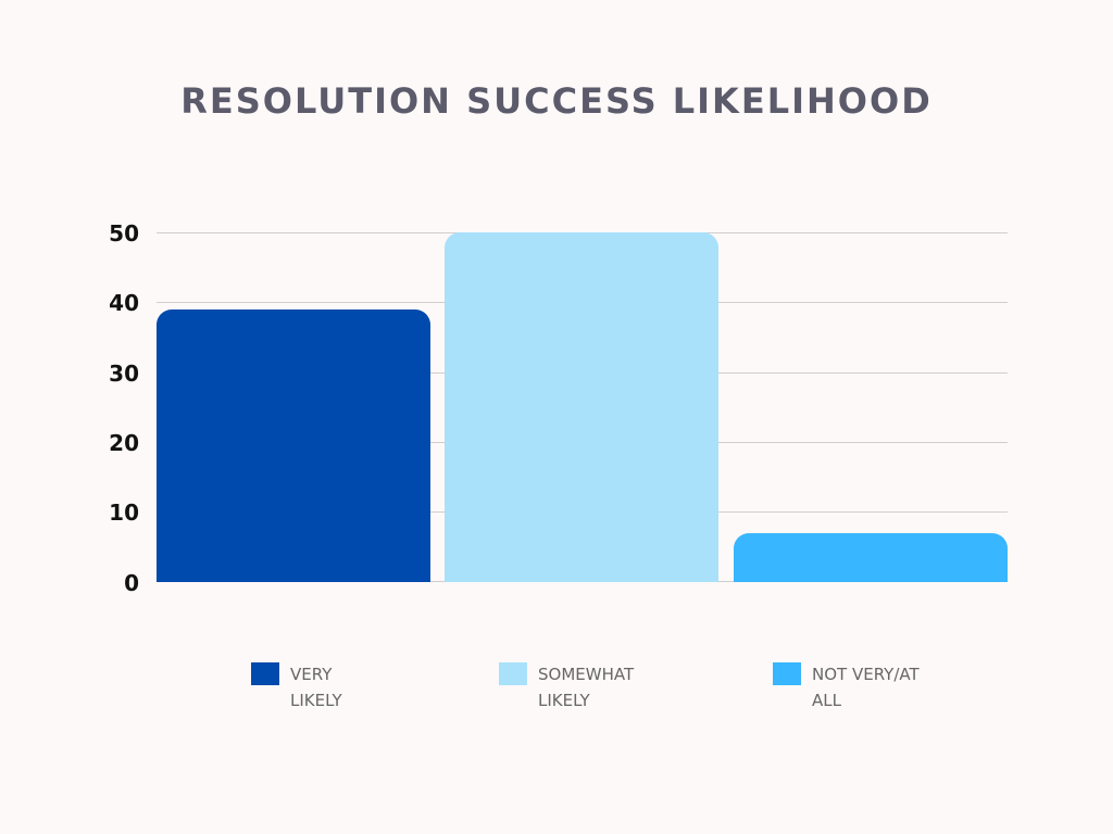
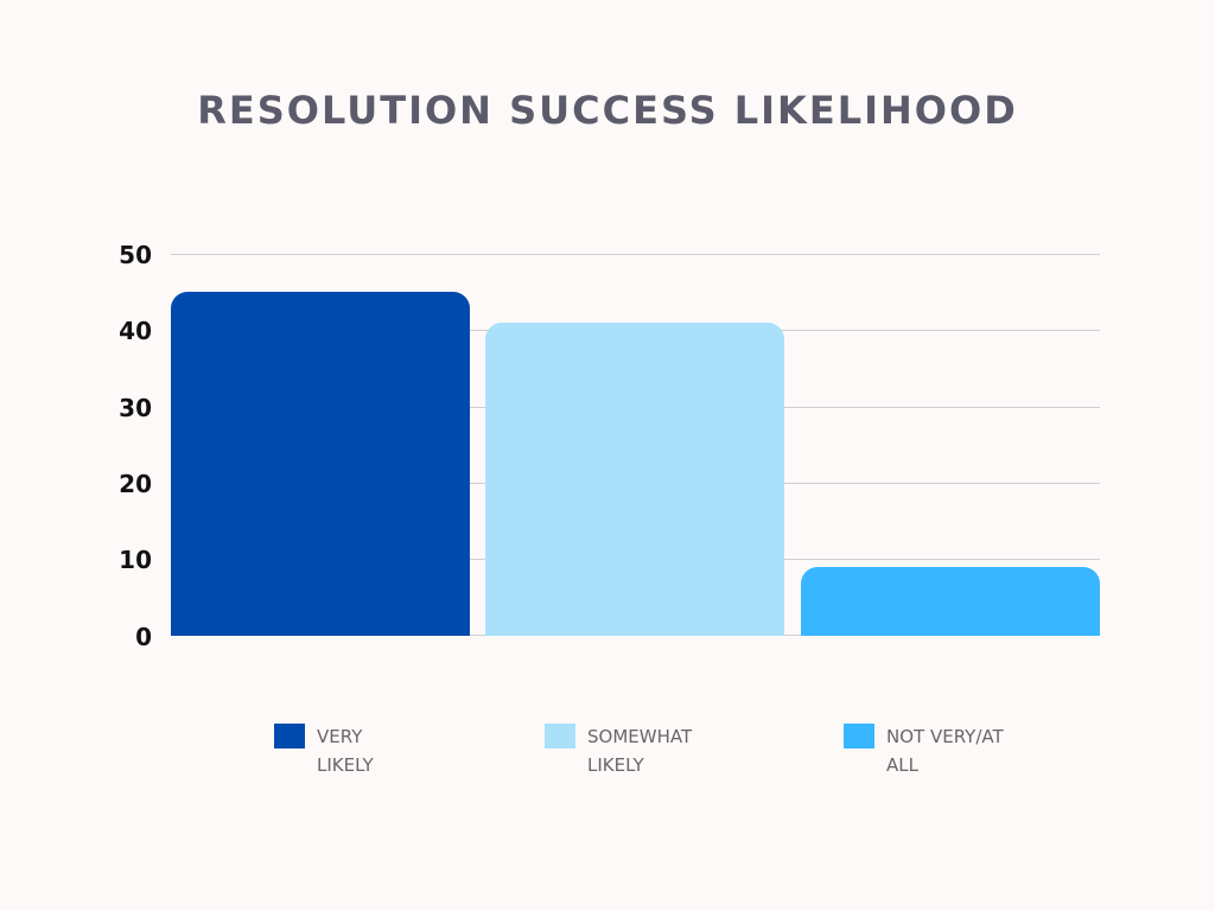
VERY LIKELY: 39 -> 45
SOMEWHAT LIKELY: 50 -> 41
NOT VERY/AT ALL: 7 -> 9
